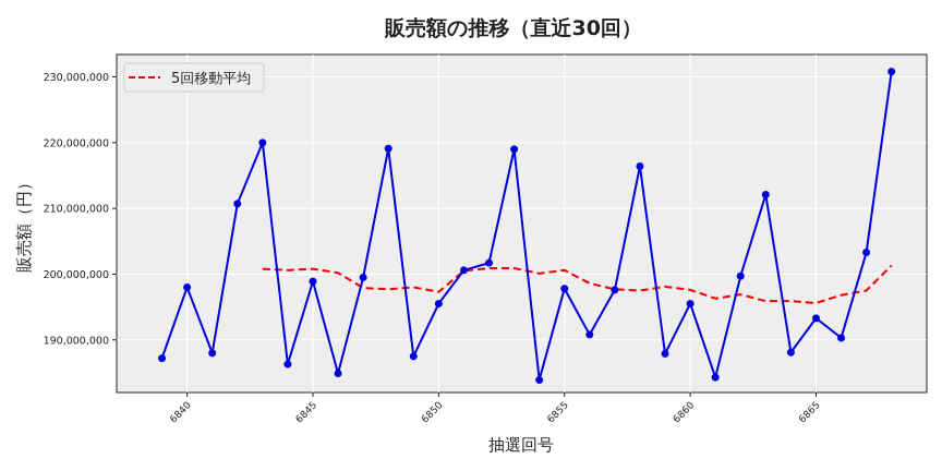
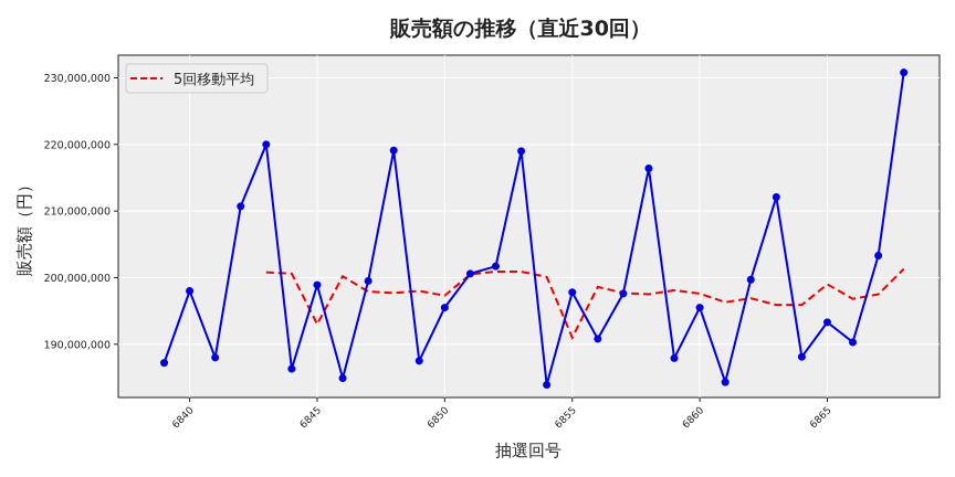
5回移動平均/6845: 201000000 -> 193000000
5回移動平均/6855: 201000000 -> 191000000
5回移動平均/6865: 196000000 -> 199000000
